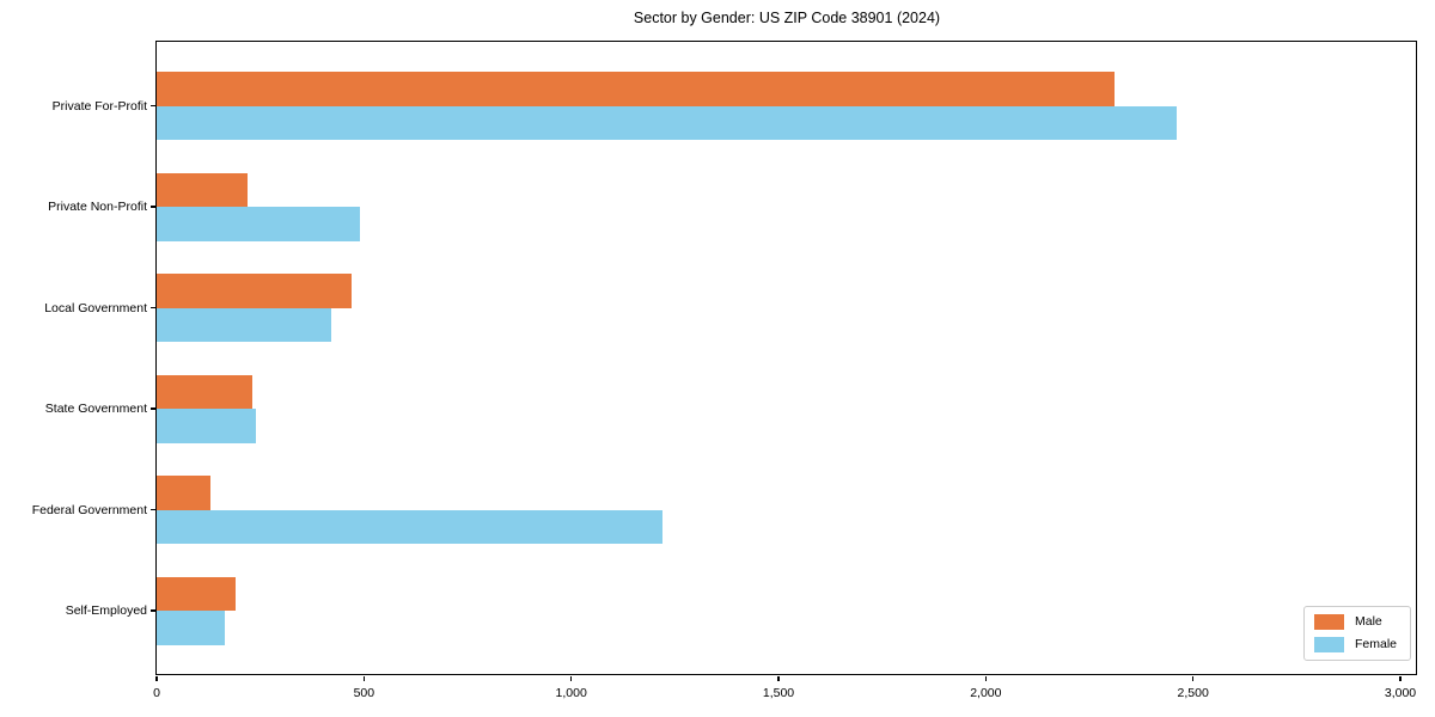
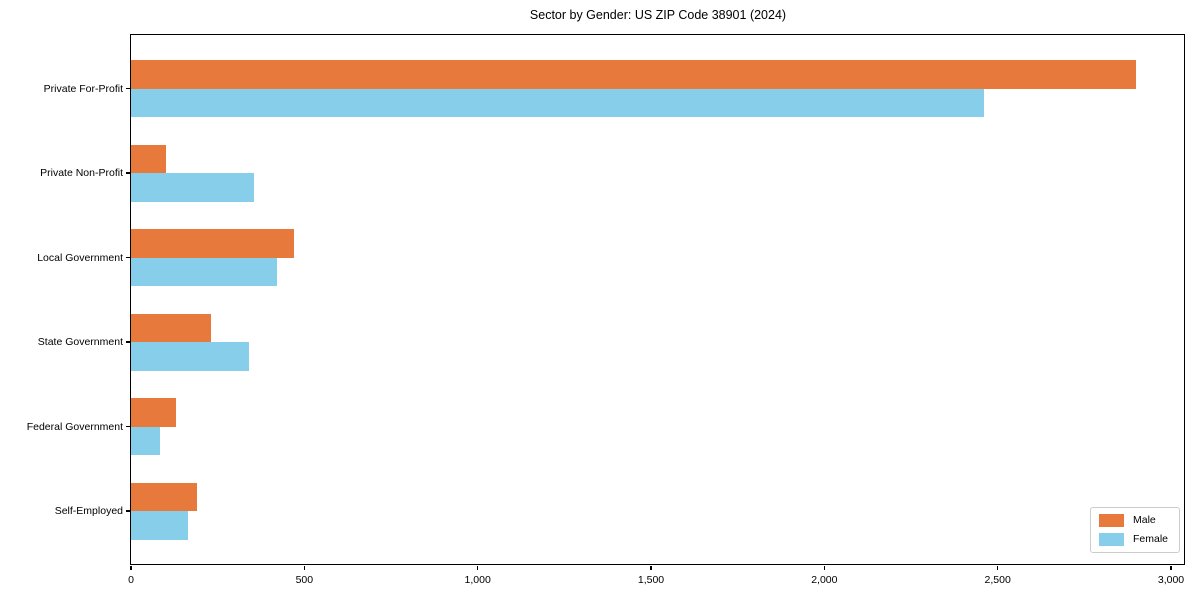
Male/Private For-Profit: 2310 -> 2900
Male/Private Non-Profit: 220 -> 100
Female/Private Non-Profit: 490 -> 360
Female/State Government: 240 -> 340
Female/Federal Government: 1220 -> 80
